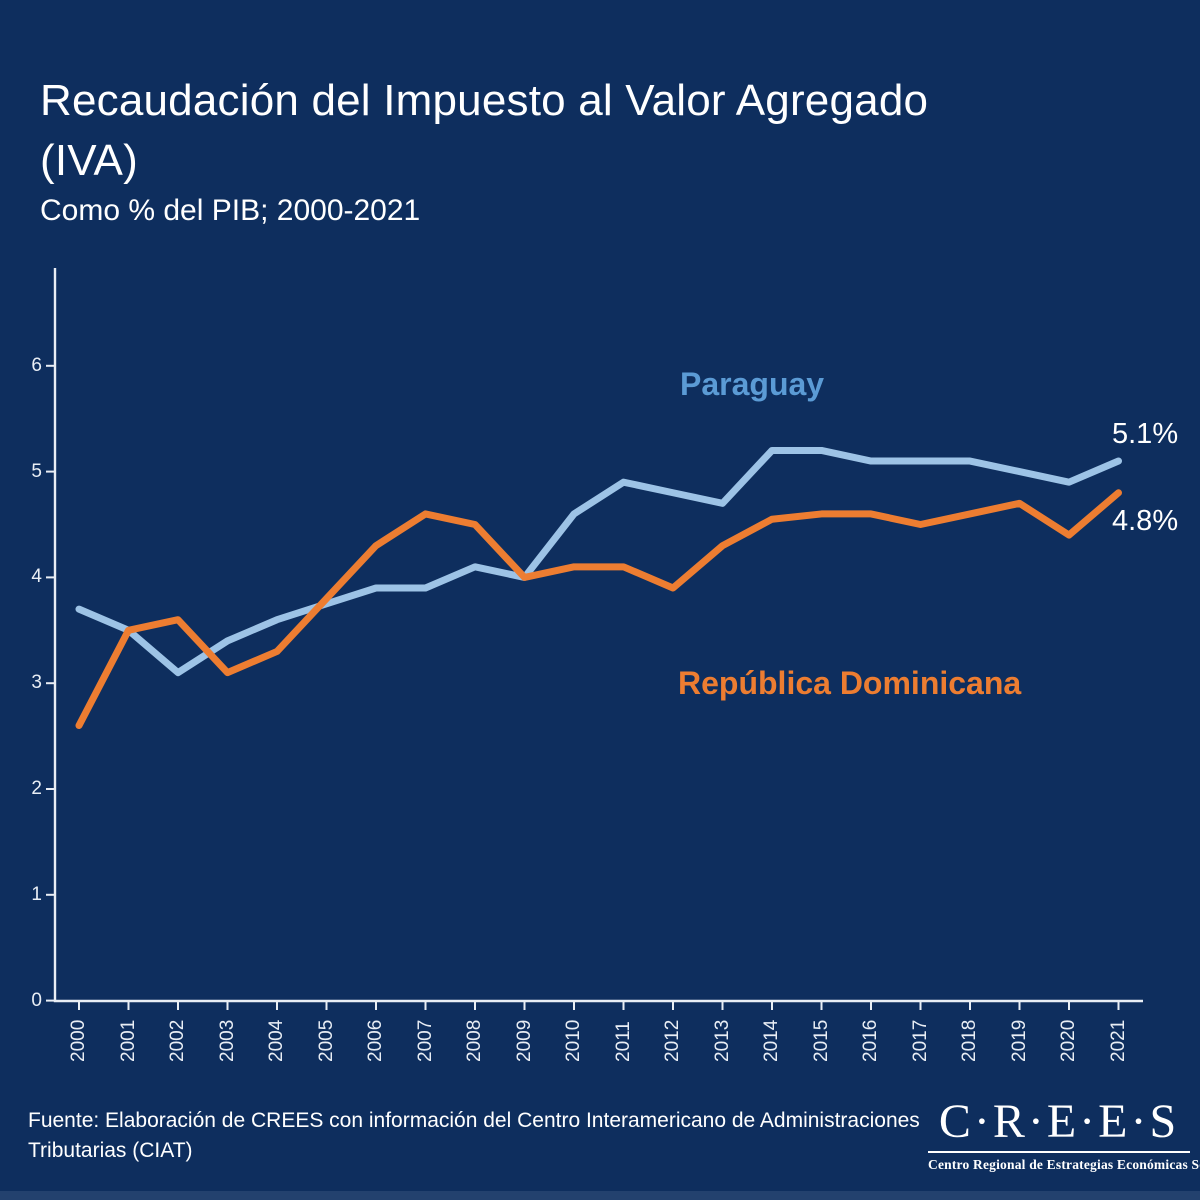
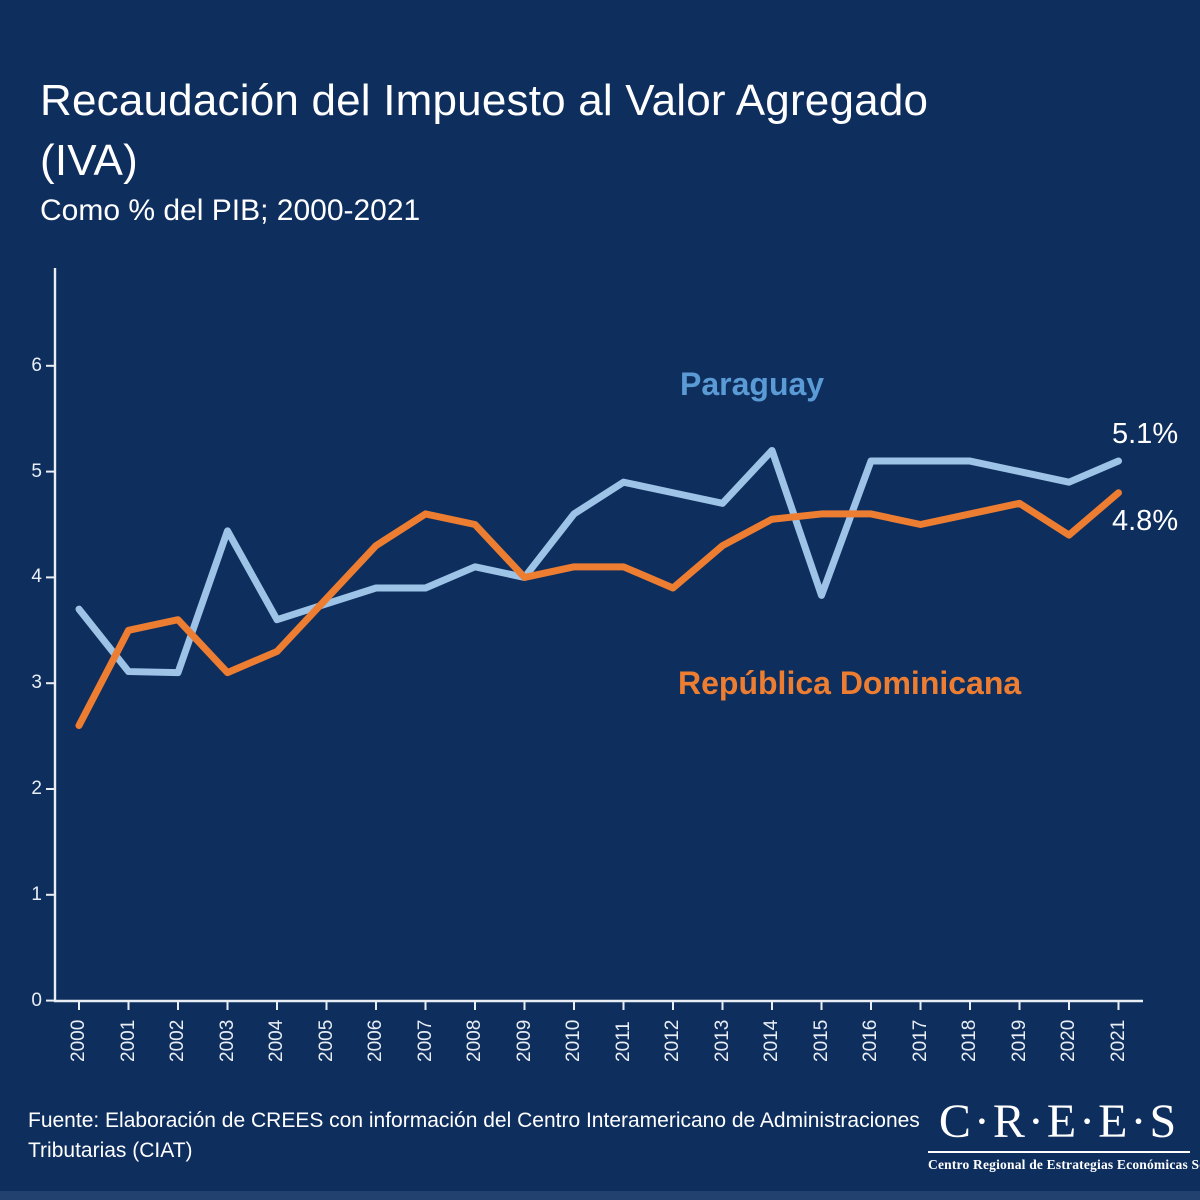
Paraguay/2001: 3.50 -> 3.11
Paraguay/2003: 3.40 -> 4.44
Paraguay/2015: 5.20 -> 3.83
